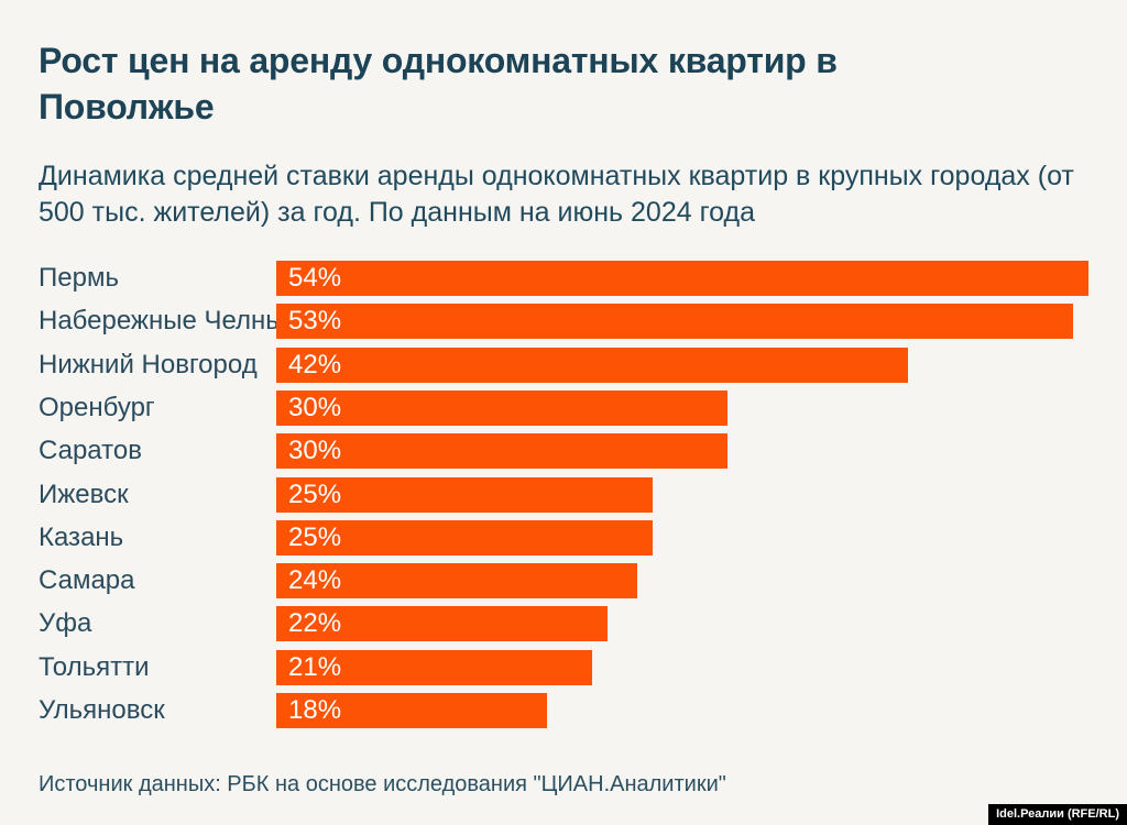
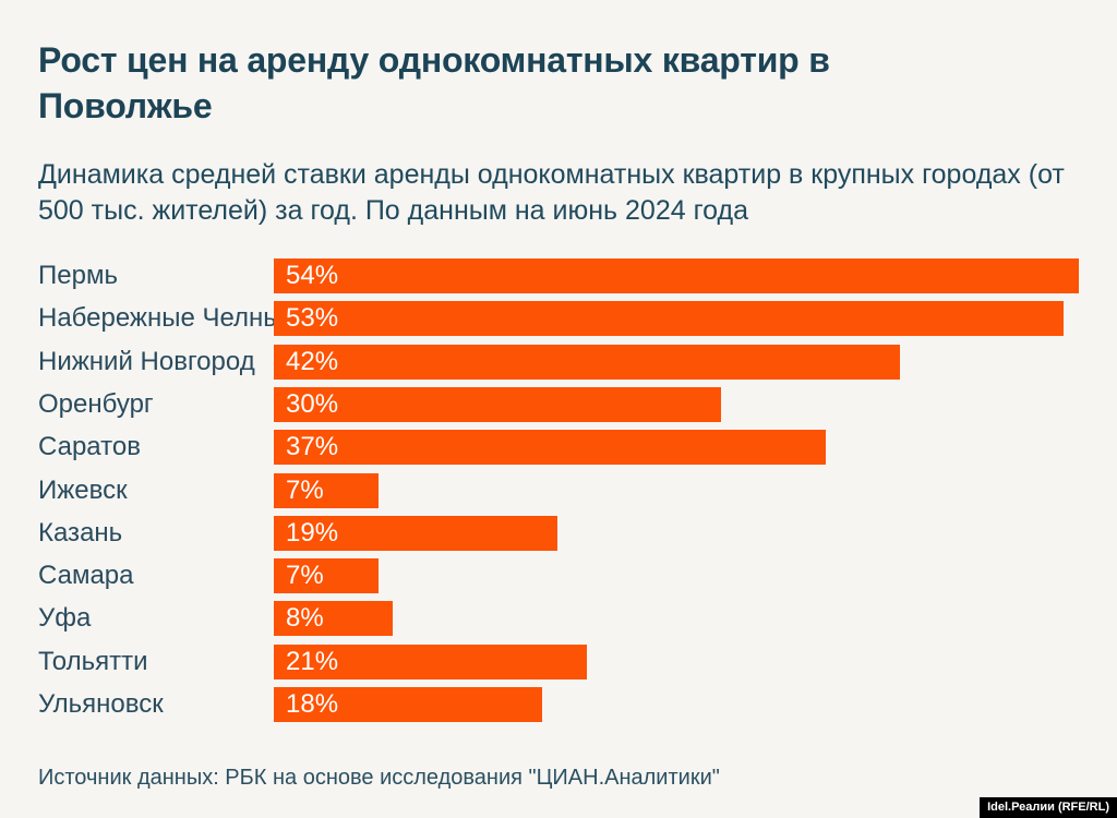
Саратов: 30% -> 37%
Ижевск: 25% -> 7%
Казань: 25% -> 19%
Самара: 24% -> 7%
Уфа: 22% -> 8%
